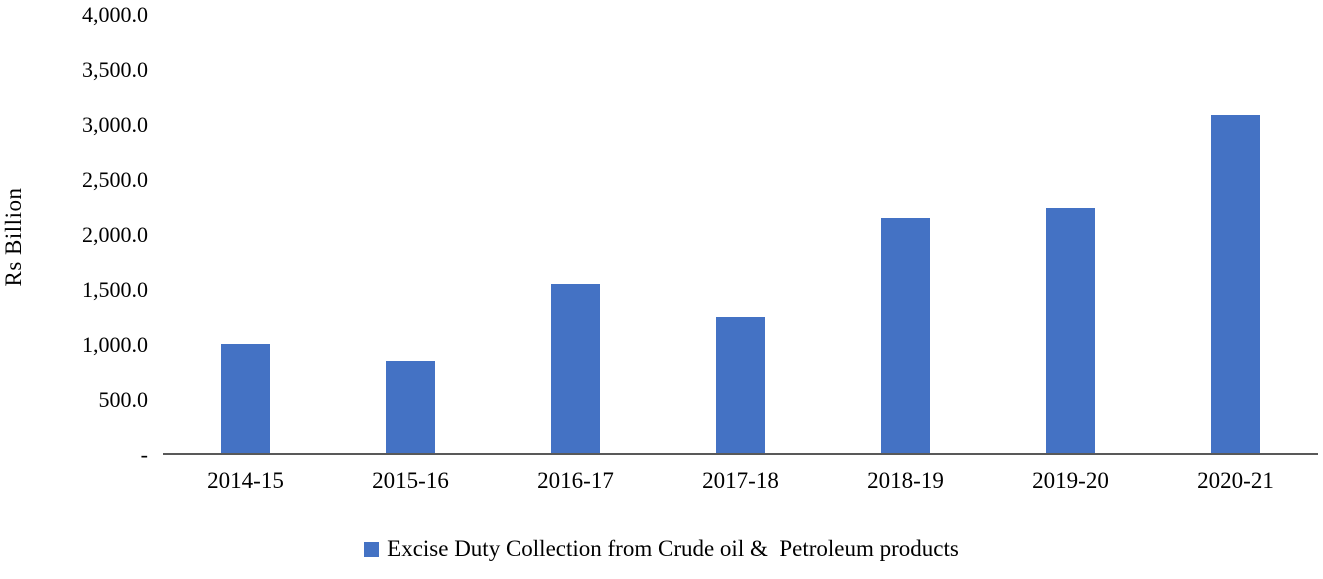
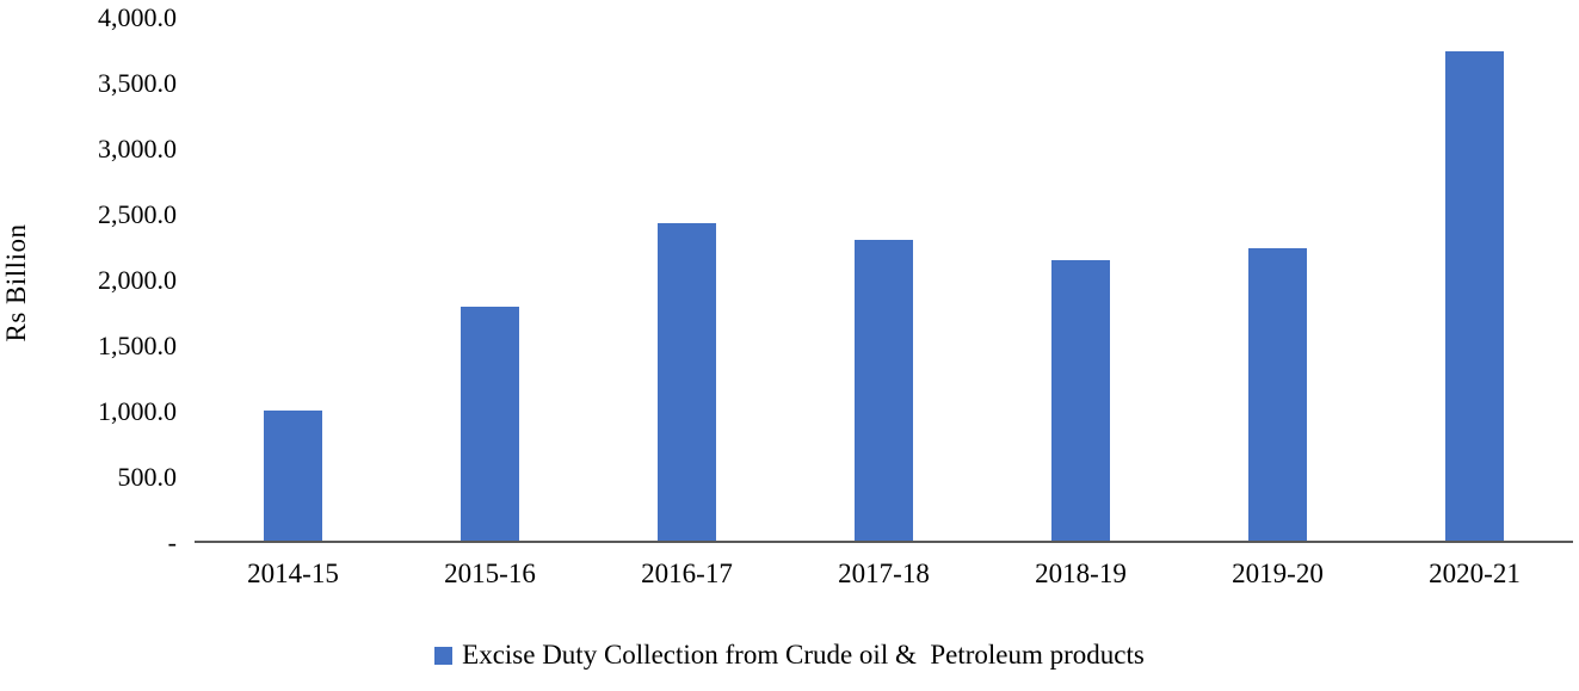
2015-16: 840 -> 1790
2016-17: 1540 -> 2430
2017-18: 1240 -> 2300
2020-21: 3090 -> 3740
